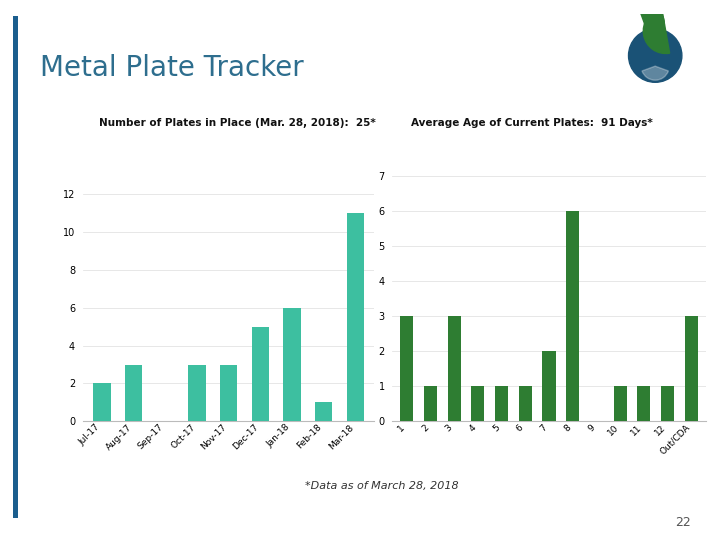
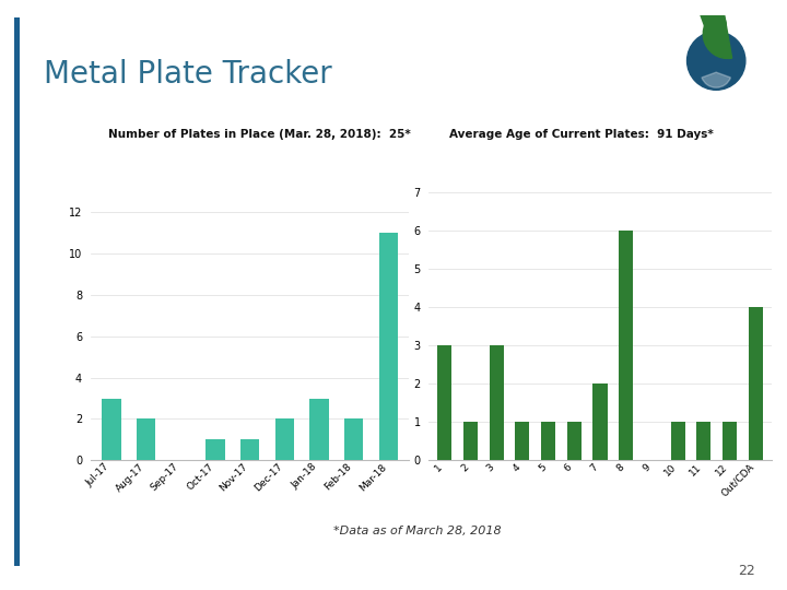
Jul-17: 2 -> 3
Aug-17: 3 -> 2
Oct-17: 3 -> 1
Nov-17: 3 -> 1
Dec-17: 5 -> 2
Jan-18: 6 -> 3
Feb-18: 1 -> 2
Out/CDA: 3 -> 4
